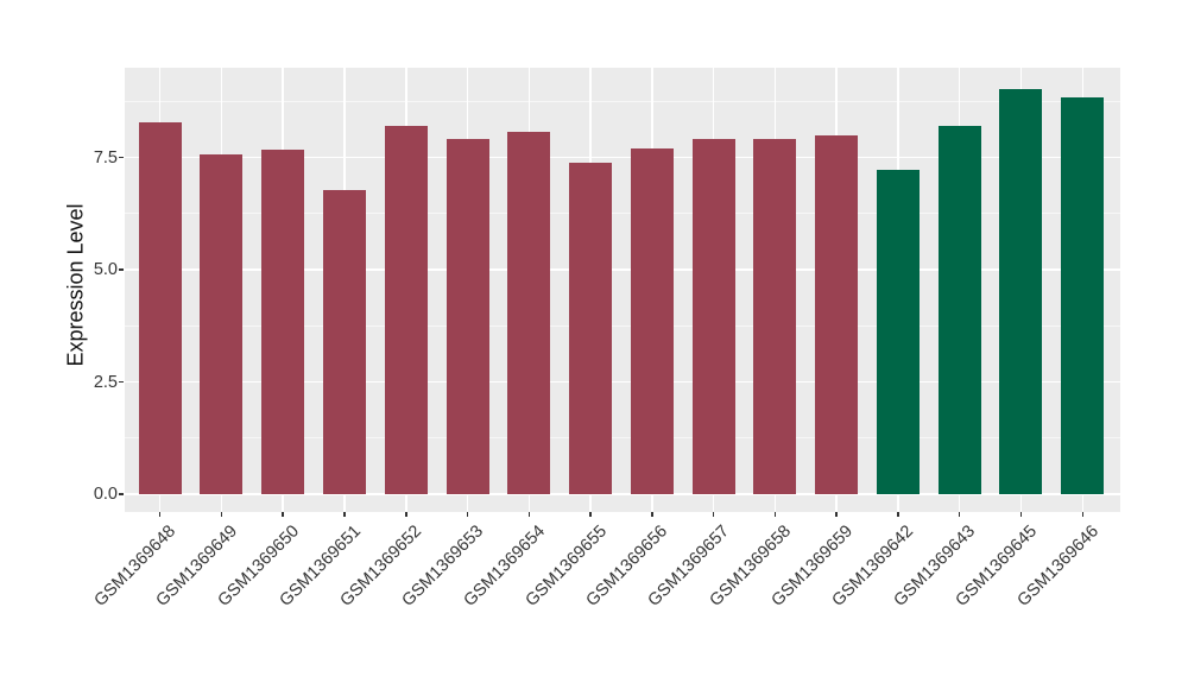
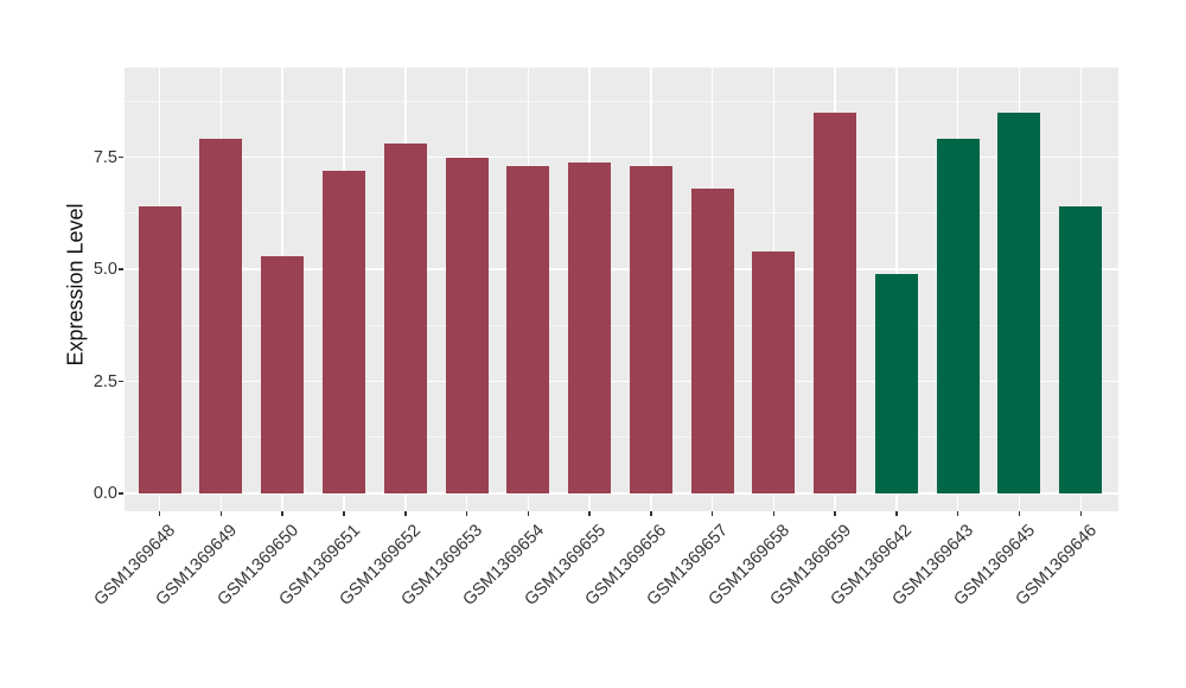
GSM1369648: 8.3 -> 6.4
GSM1369649: 7.6 -> 7.9
GSM1369650: 7.7 -> 5.3
GSM1369651: 6.8 -> 7.2
GSM1369652: 8.2 -> 7.8
GSM1369653: 7.9 -> 7.5
GSM1369654: 8.1 -> 7.3
GSM1369656: 7.7 -> 7.3
GSM1369657: 7.9 -> 6.8
GSM1369658: 7.9 -> 5.4
GSM1369659: 8.0 -> 8.5
GSM1369642: 7.2 -> 4.9
GSM1369643: 8.2 -> 7.9
GSM1369645: 9.0 -> 8.5
GSM1369646: 8.8 -> 6.4
